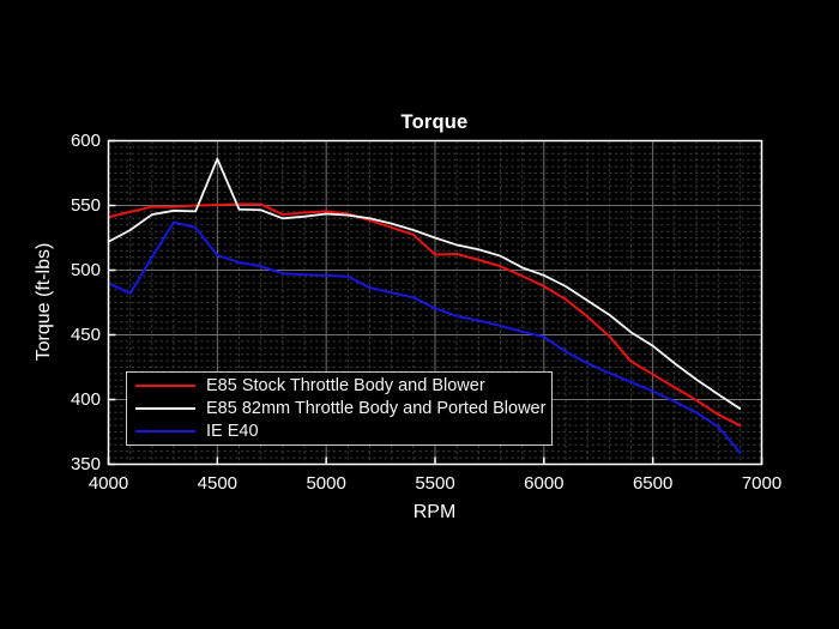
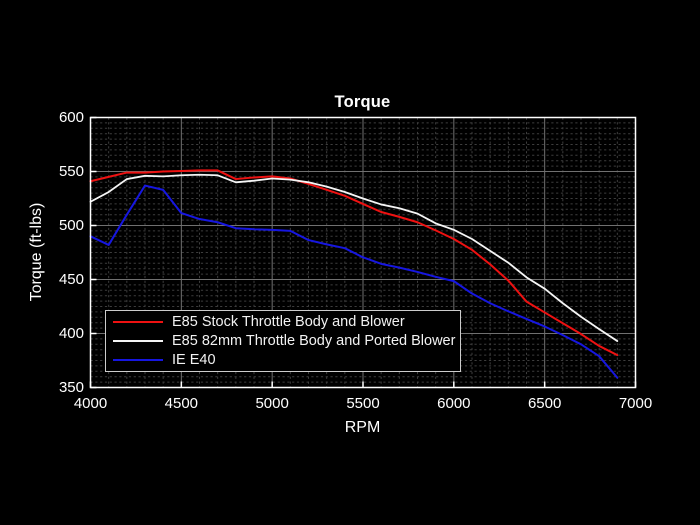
E85 82mm Throttle Body and Ported Blower/4500: 586 -> 546
E85 Stock Throttle Body and Blower/5500: 512 -> 520
